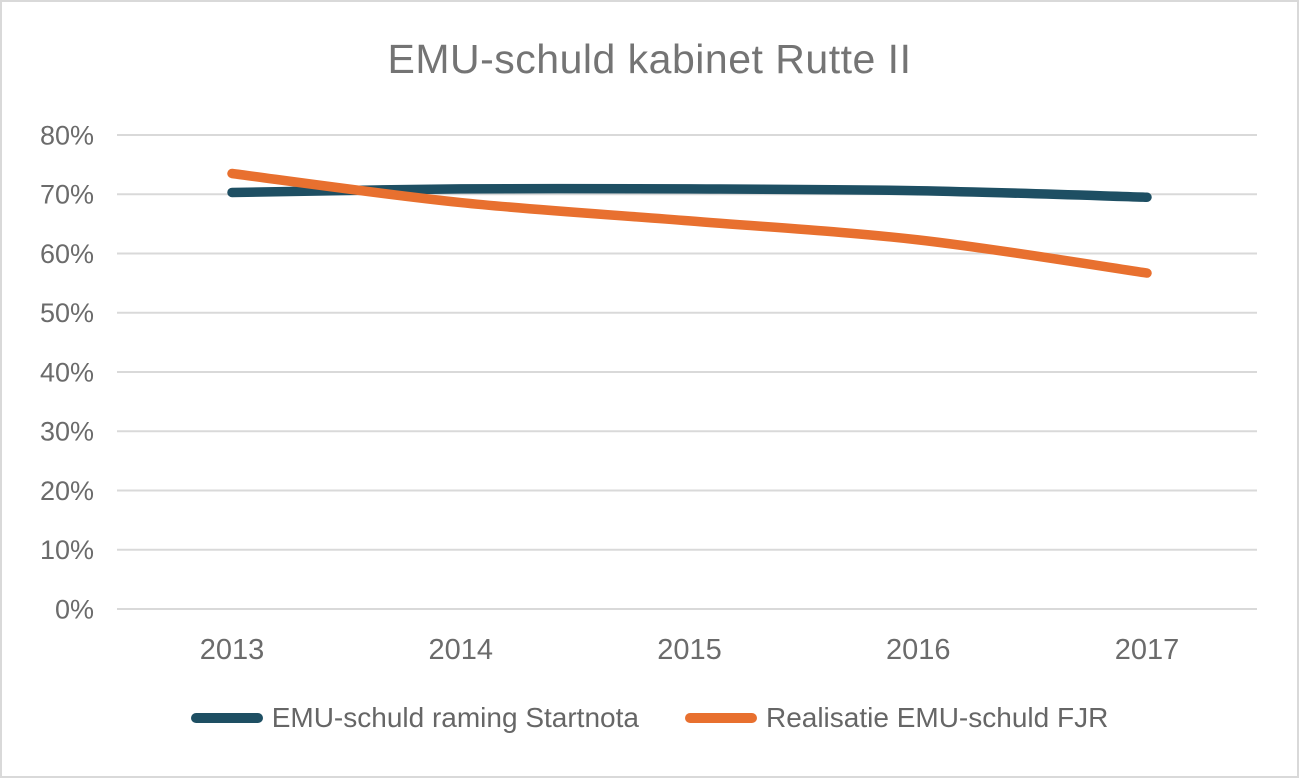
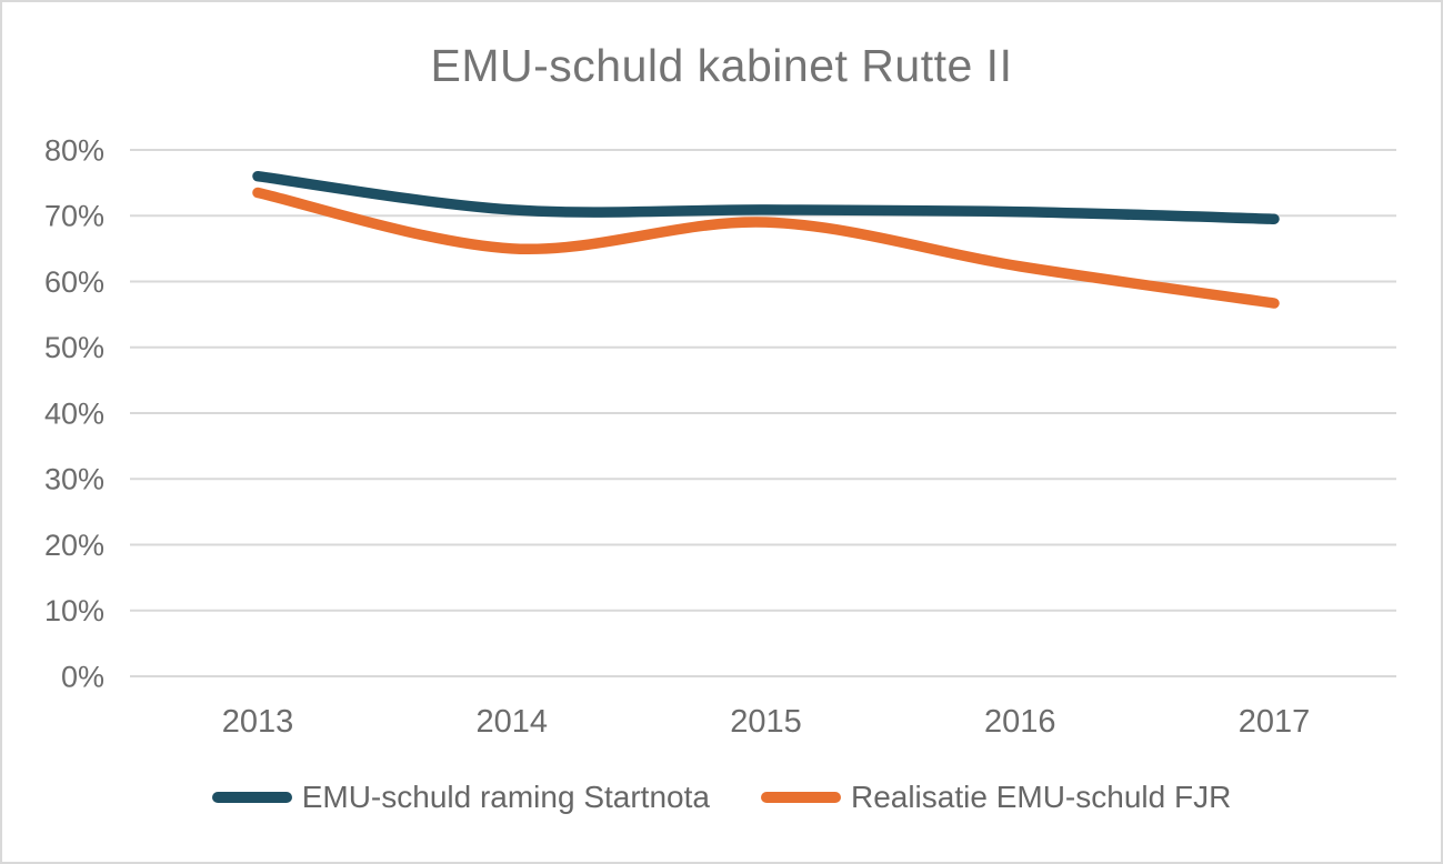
EMU-schuld raming Startnota/2013: 70% -> 76%
Realisatie EMU-schuld FJR/2014: 69% -> 65%
Realisatie EMU-schuld FJR/2015: 66% -> 69%
